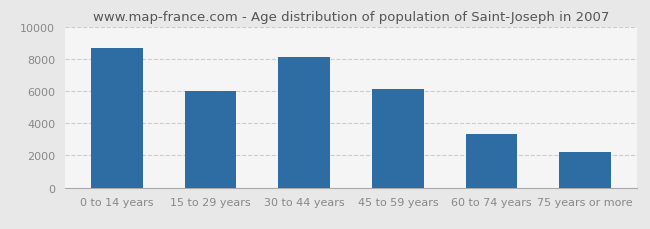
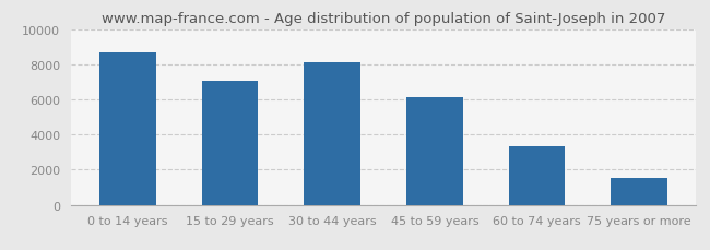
15 to 29 years: 6000 -> 7000
75 years or more: 2200 -> 1600
